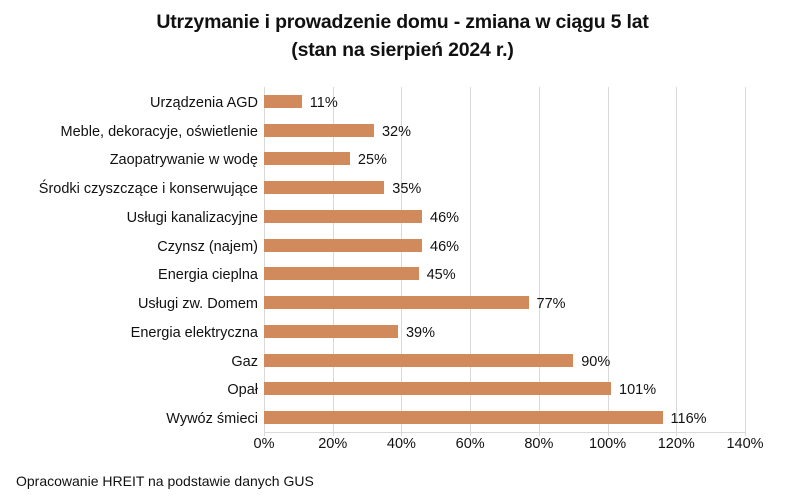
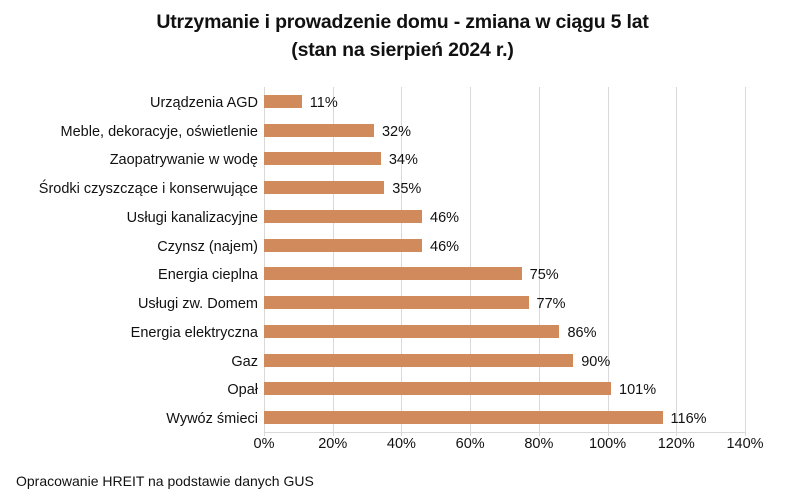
Zaopatrywanie w wodę: 25% -> 34%
Energia cieplna: 45% -> 75%
Energia elektryczna: 39% -> 86%
